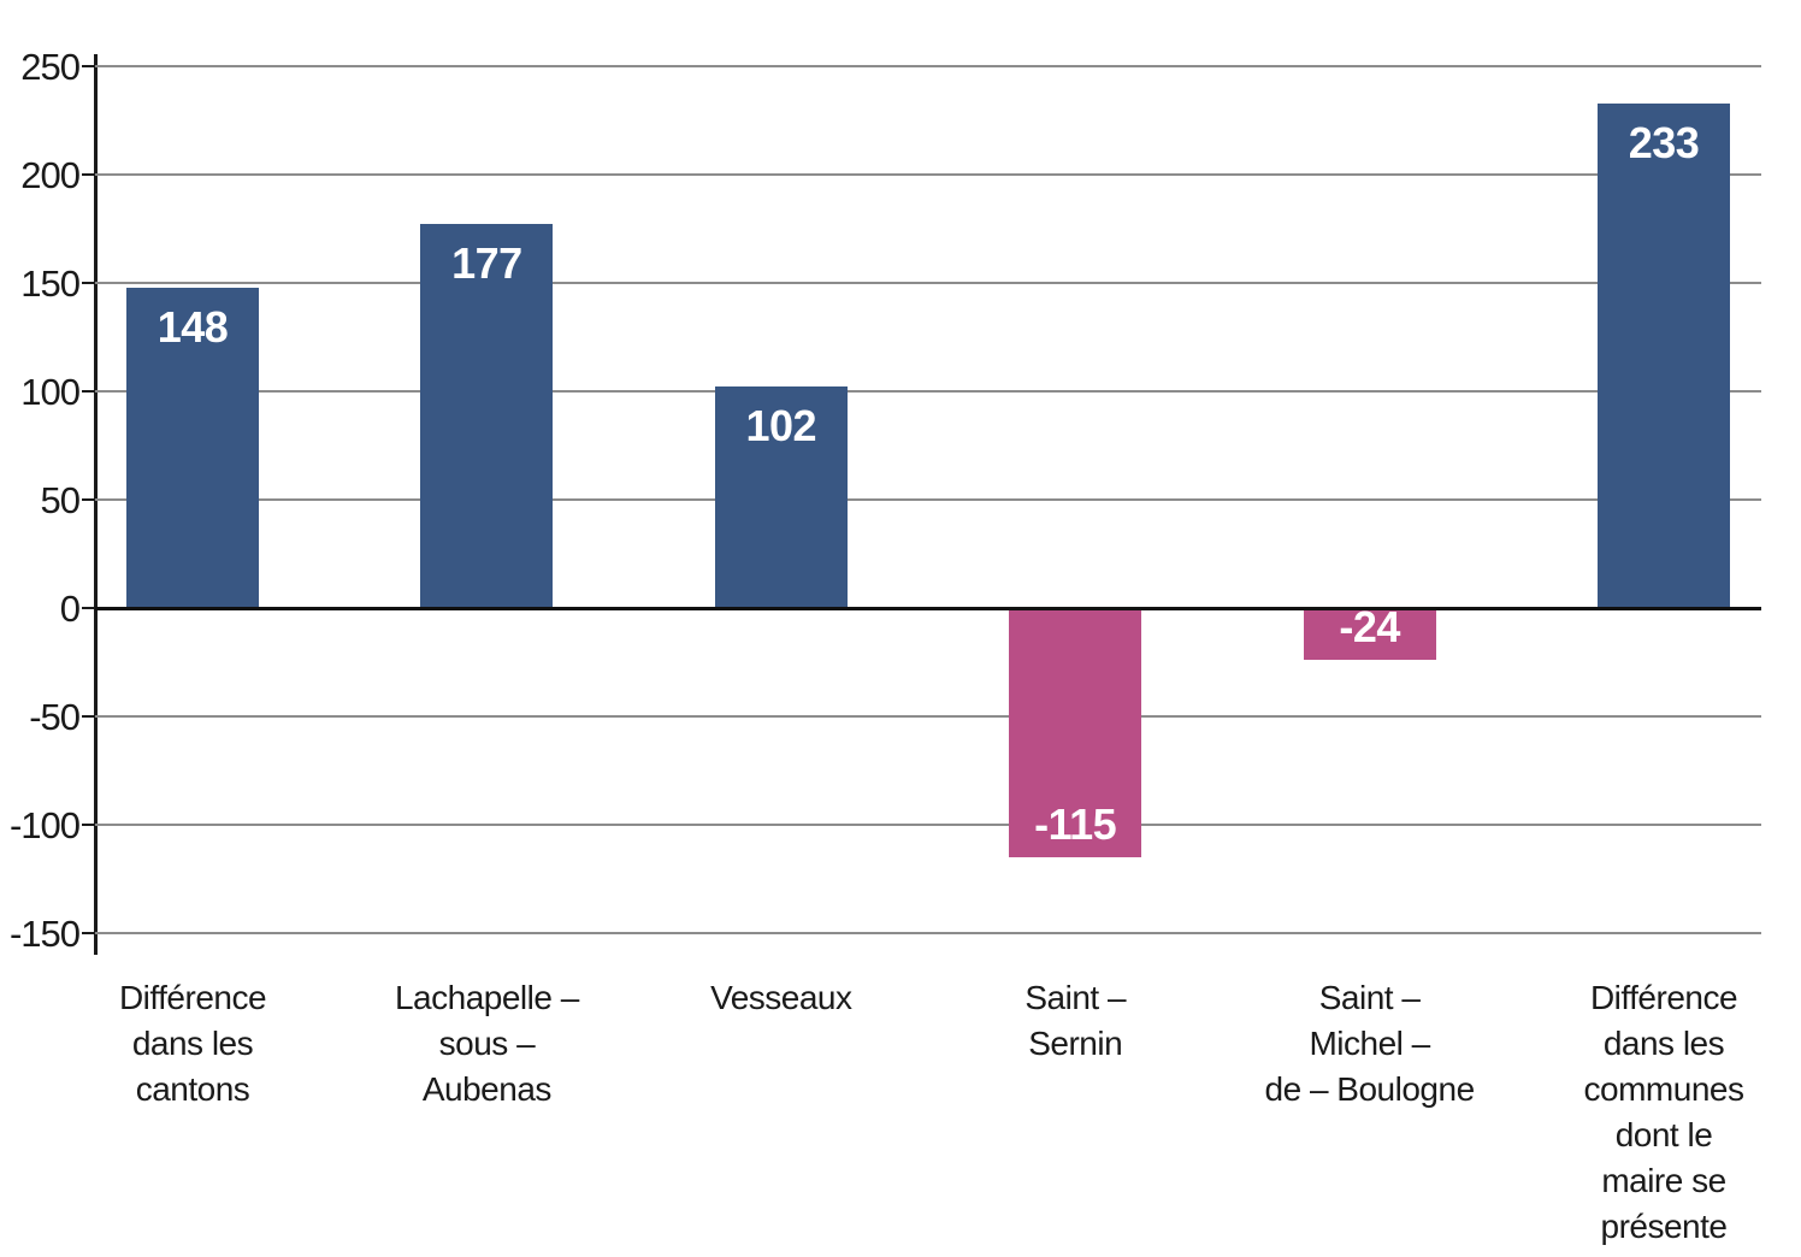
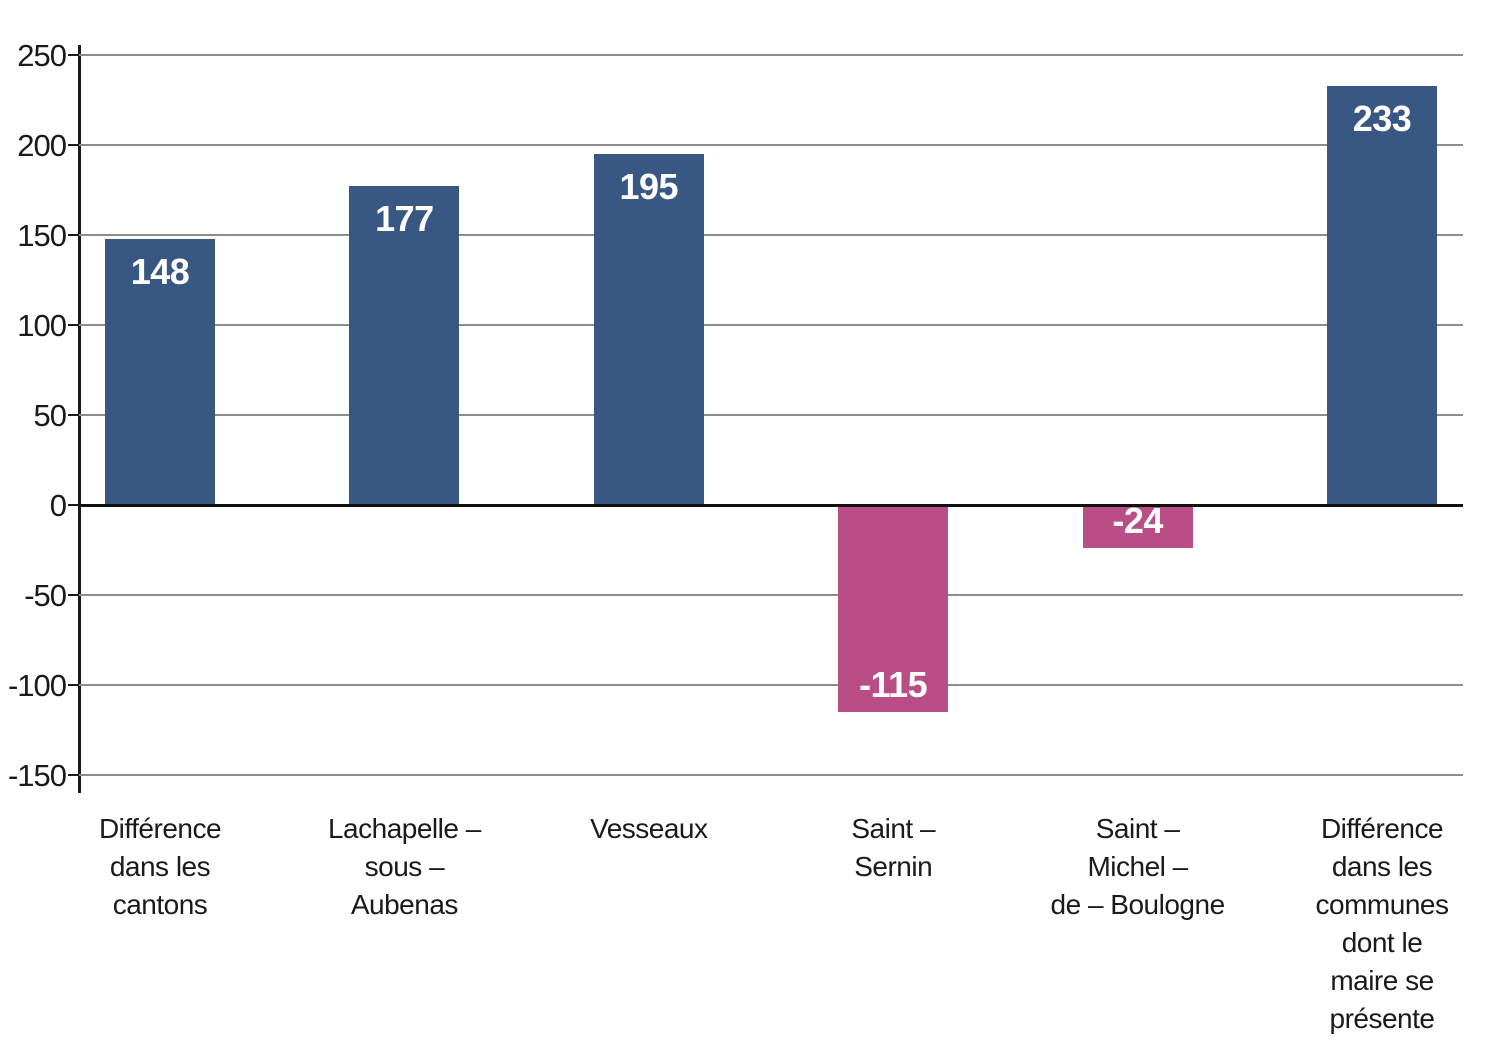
Vesseaux: 102 -> 195
